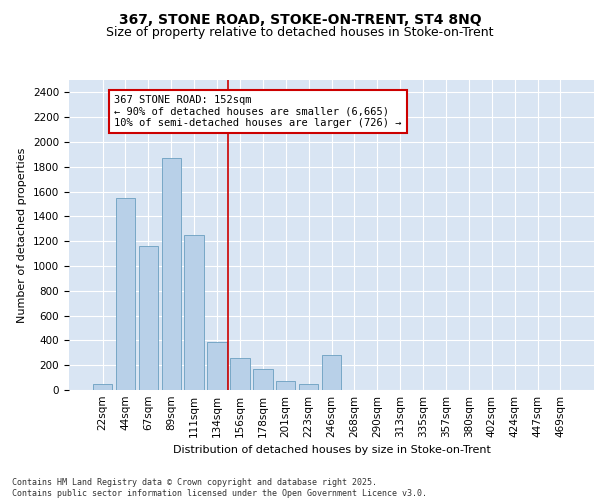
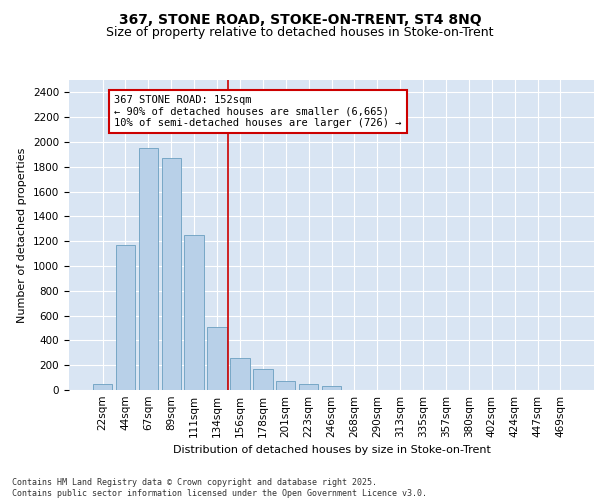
44sqm: 1550 -> 1170
67sqm: 1160 -> 1950
134sqm: 390 -> 510
246sqm: 280 -> 30
